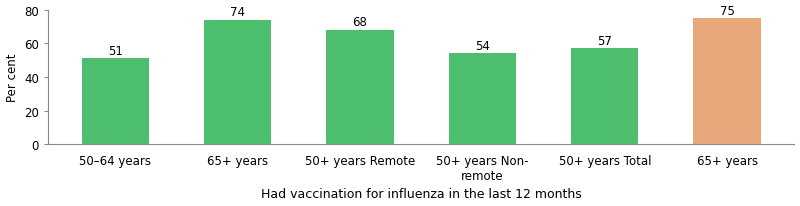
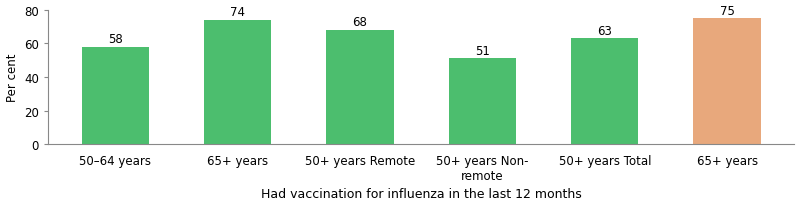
50–64 years: 51 -> 58
50+ years Non- remote: 54 -> 51
50+ years Total: 57 -> 63
